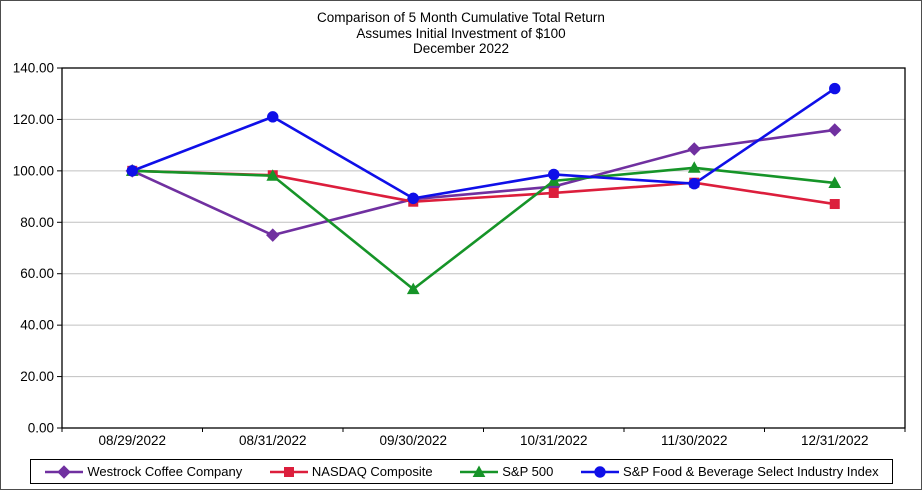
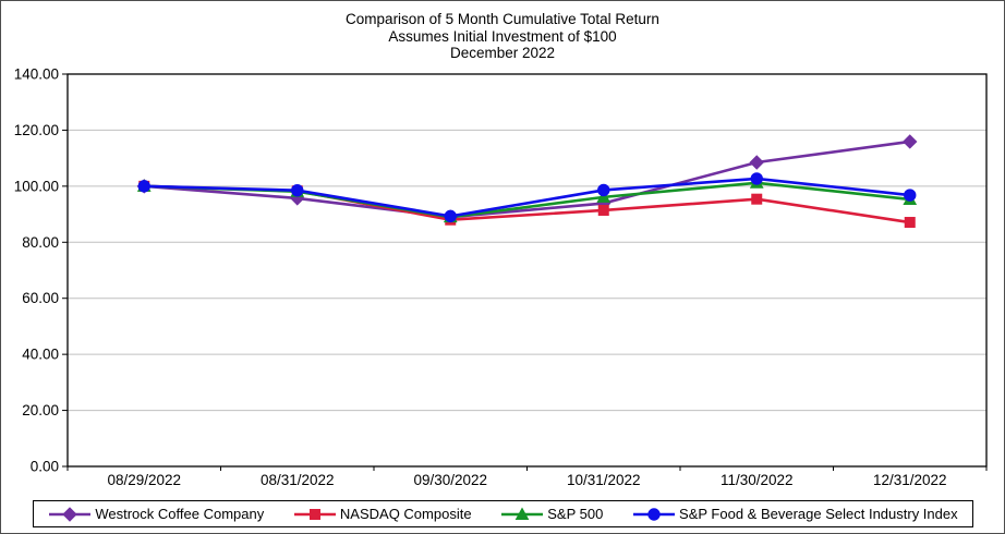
Westrock Coffee Company/08/31/2022: 75 -> 96
S&P Food & Beverage Select Industry Index/08/31/2022: 121 -> 98
S&P 500/09/30/2022: 54 -> 89
S&P Food & Beverage Select Industry Index/11/30/2022: 95 -> 103
S&P Food & Beverage Select Industry Index/12/31/2022: 132 -> 97
